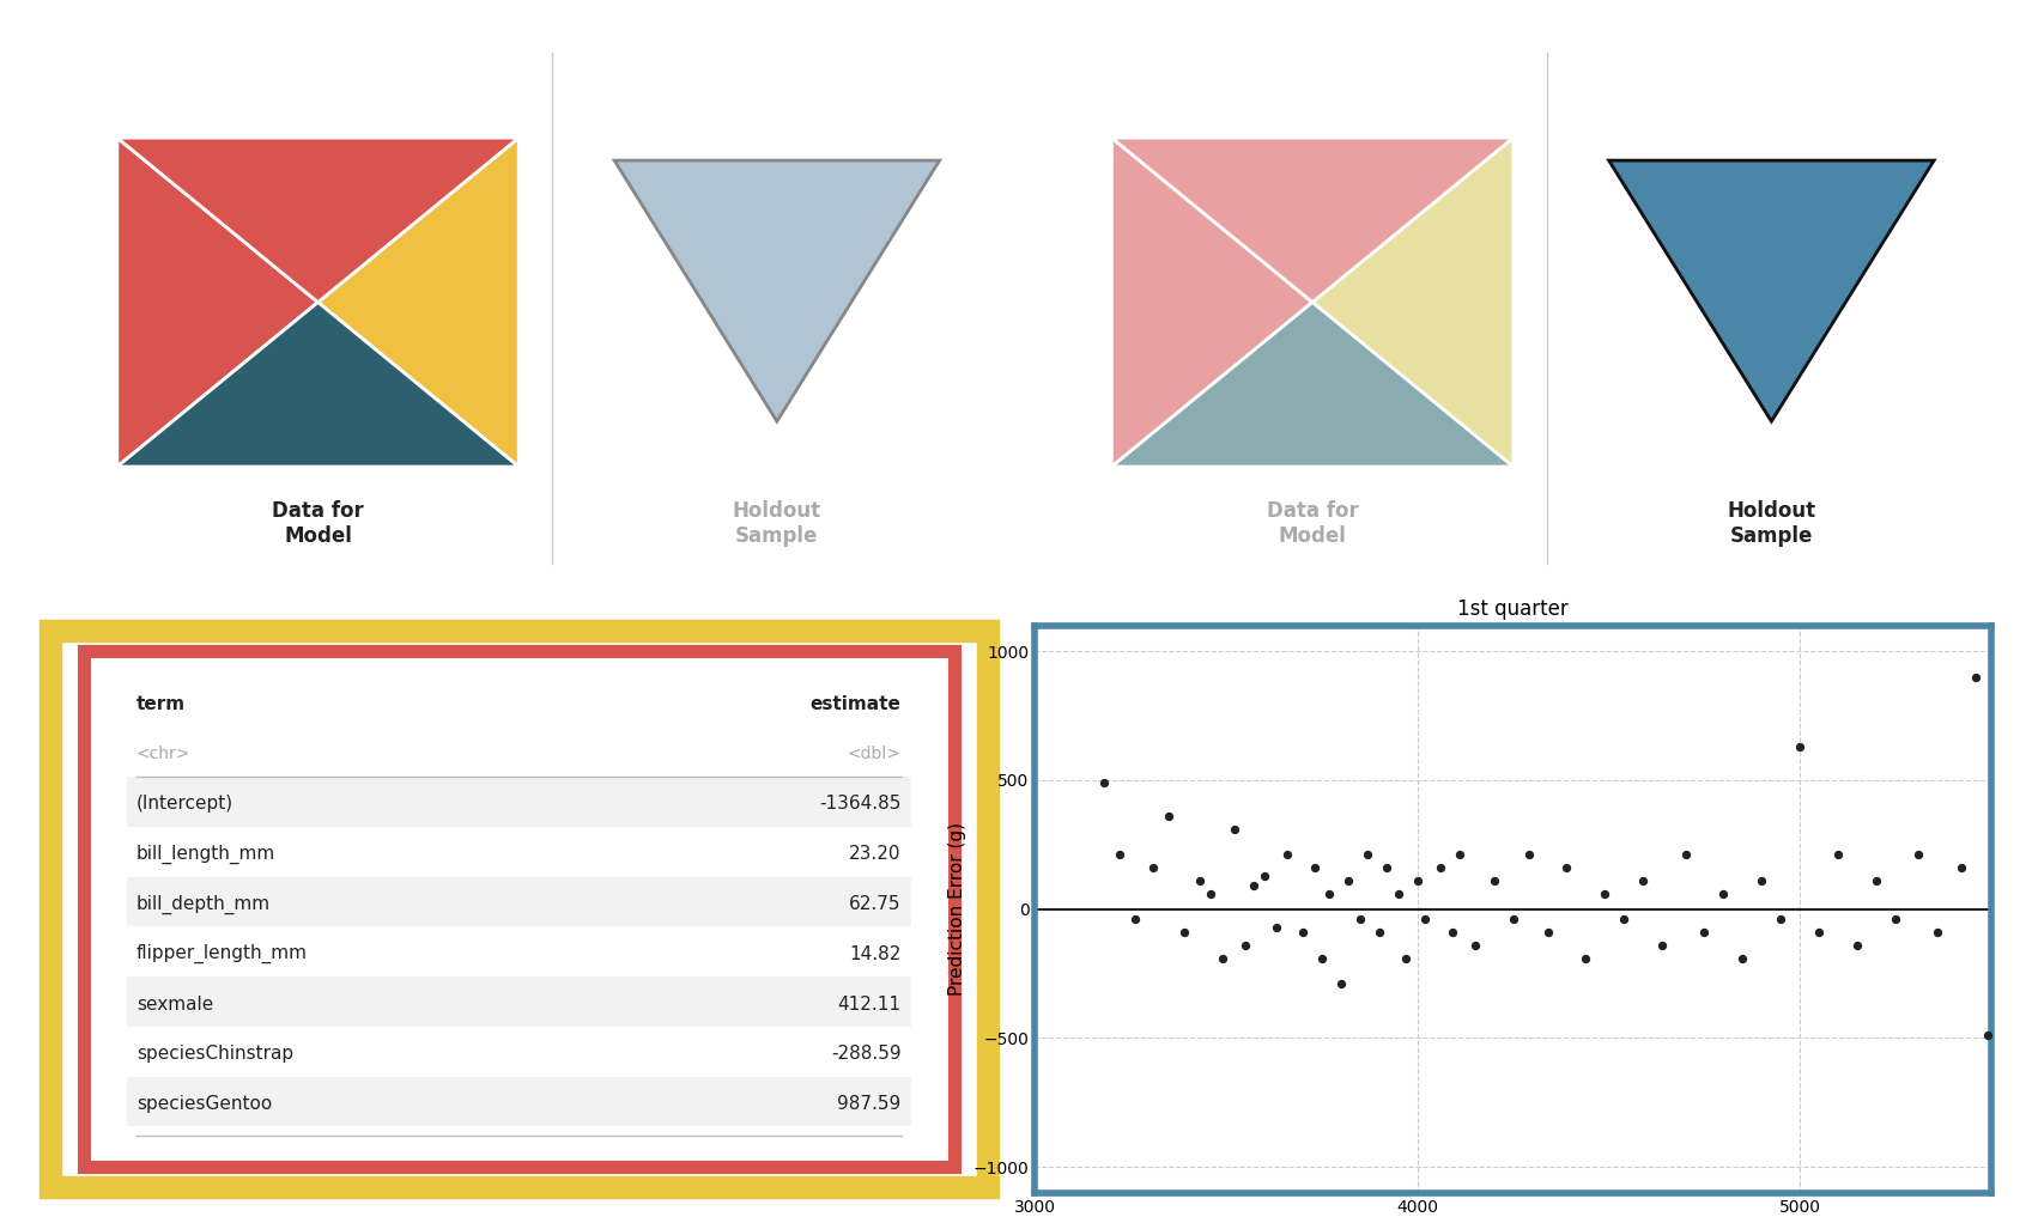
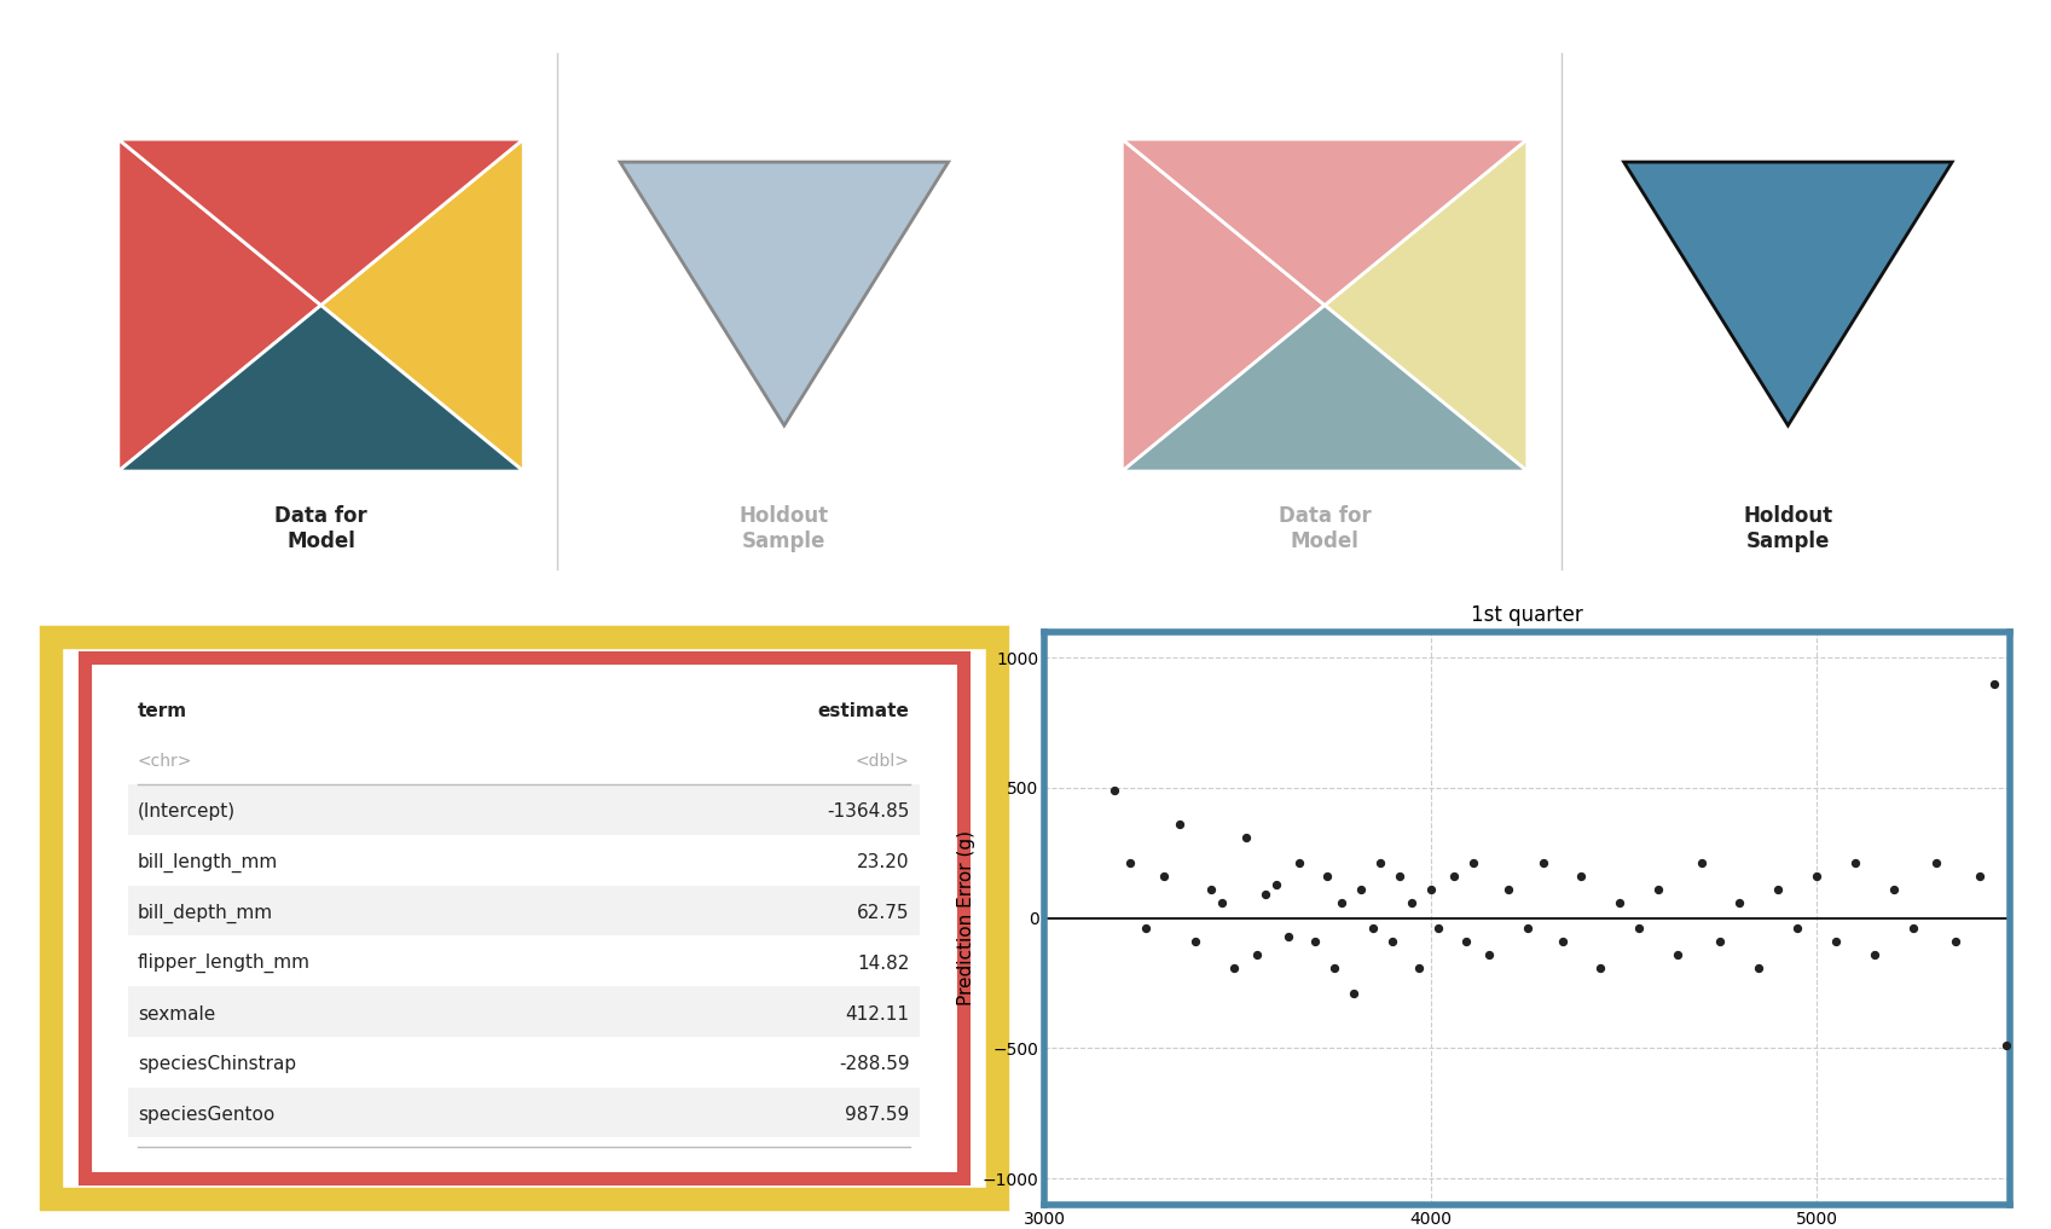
5000: 630 -> 160
